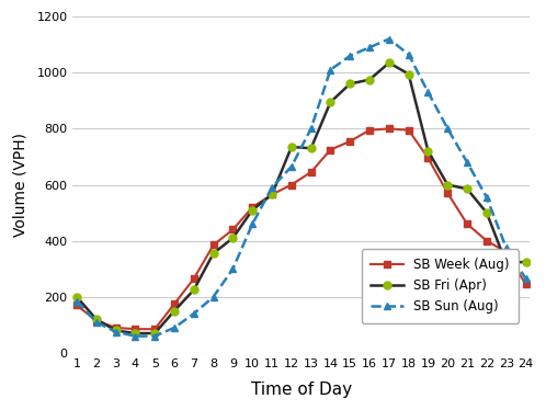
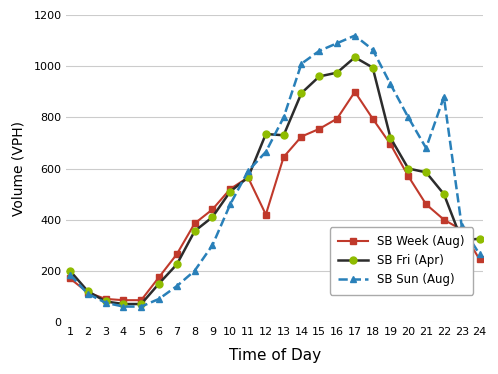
SB Week (Aug)/12: 600 -> 420
SB Week (Aug)/17: 800 -> 900
SB Sun (Aug)/22: 555 -> 880
